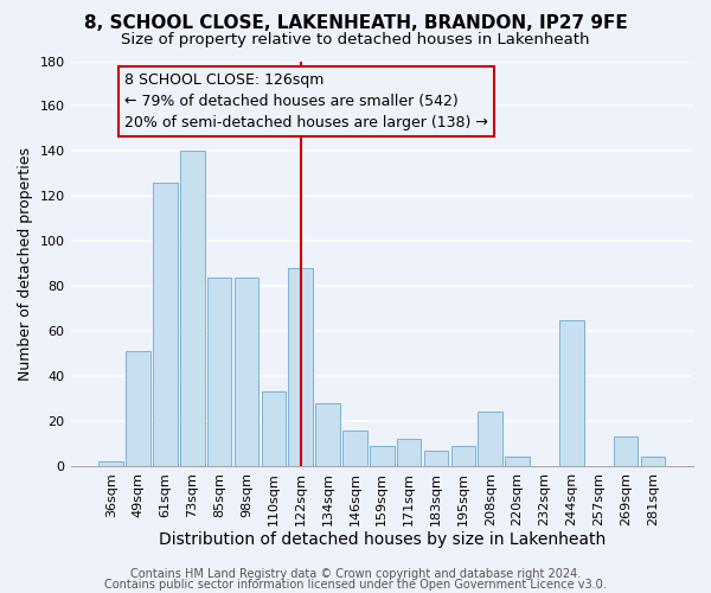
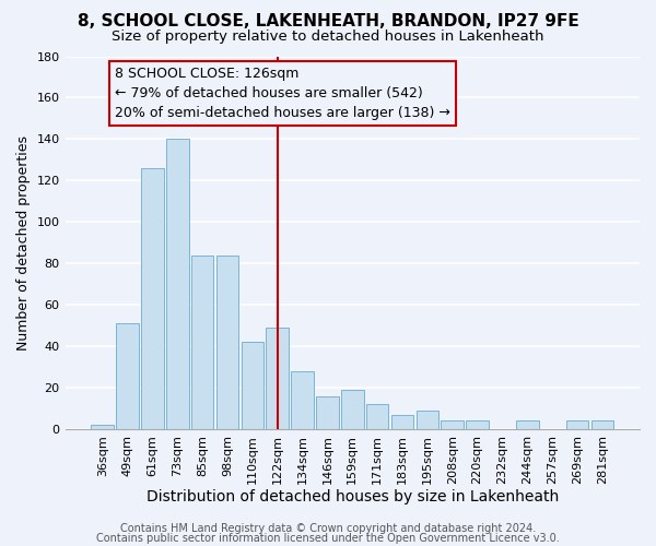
110sqm: 33 -> 42
122sqm: 88 -> 49
159sqm: 9 -> 19
208sqm: 24 -> 4
244sqm: 65 -> 4
269sqm: 13 -> 4
